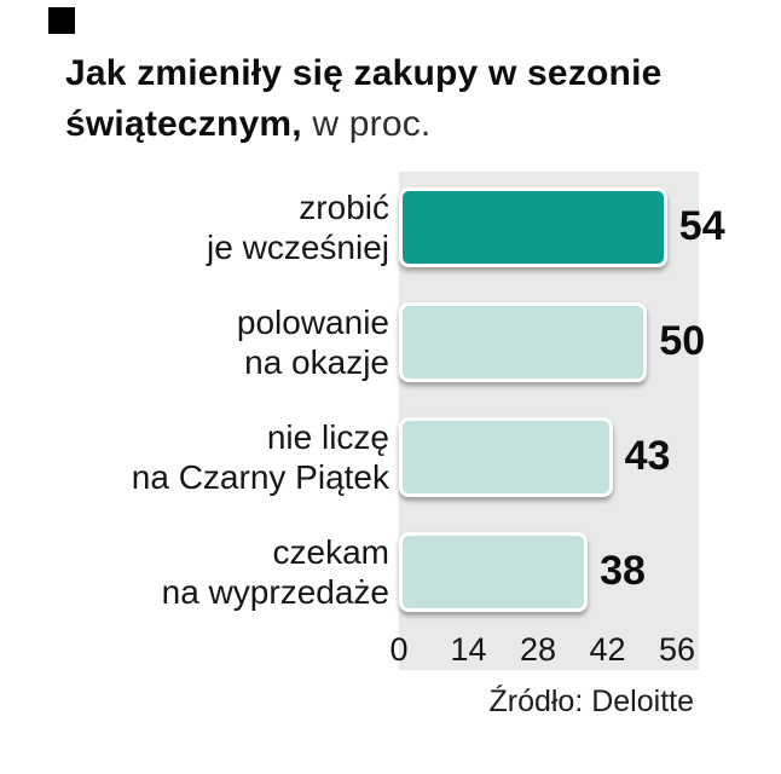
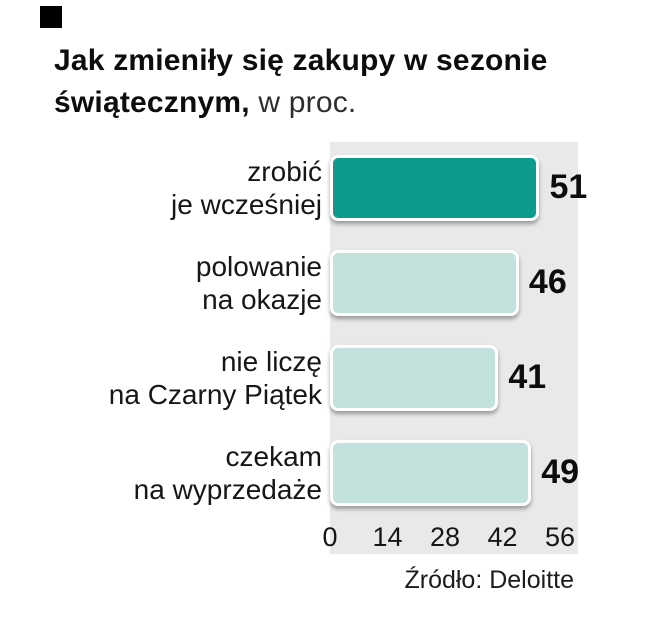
zrobić je wcześniej: 54 -> 51
polowanie na okazje: 50 -> 46
nie liczę na Czarny Piątek: 43 -> 41
czekam na wyprzedaże: 38 -> 49
